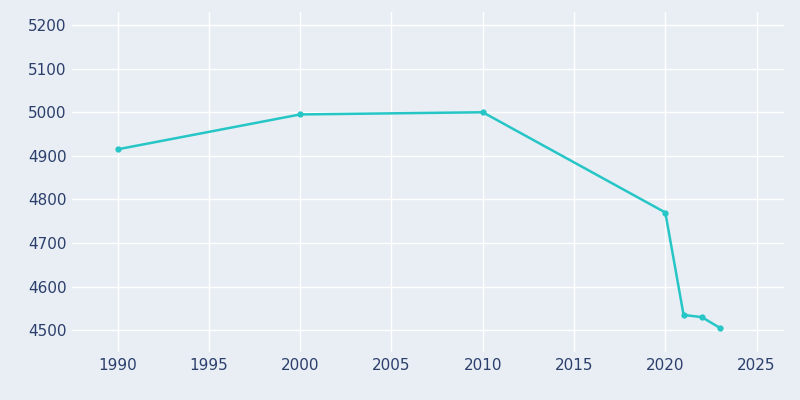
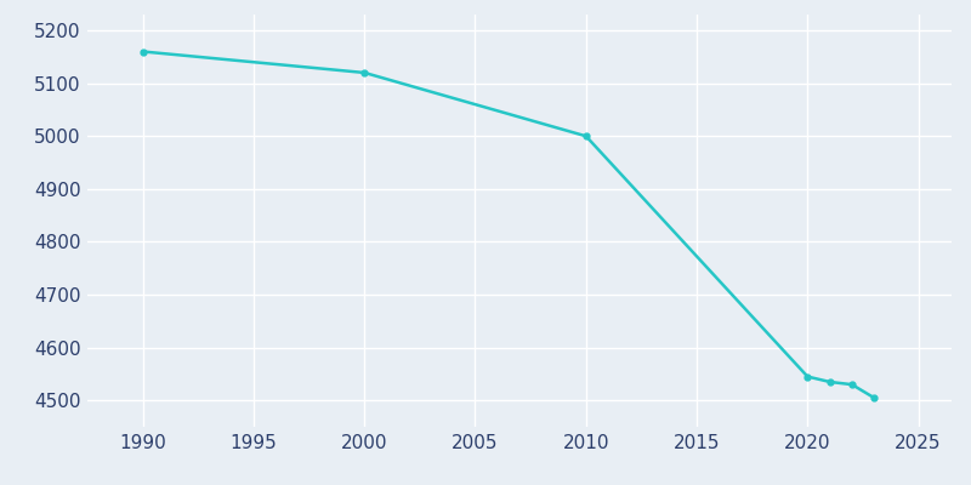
1990: 4915 -> 5160
2000: 4995 -> 5120
2020: 4770 -> 4545
